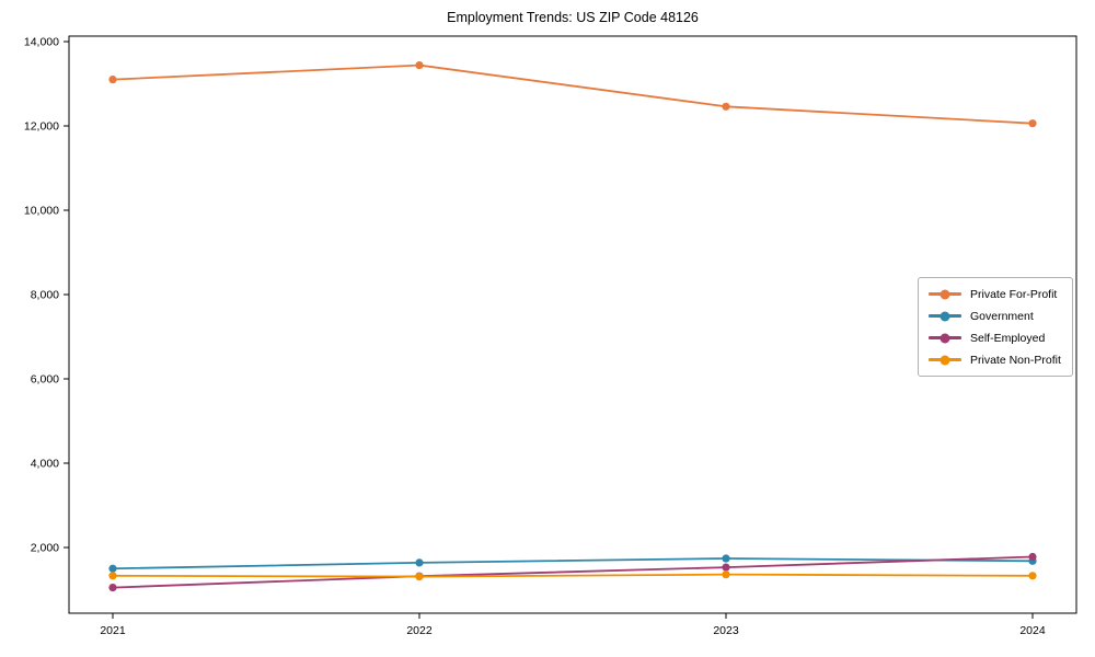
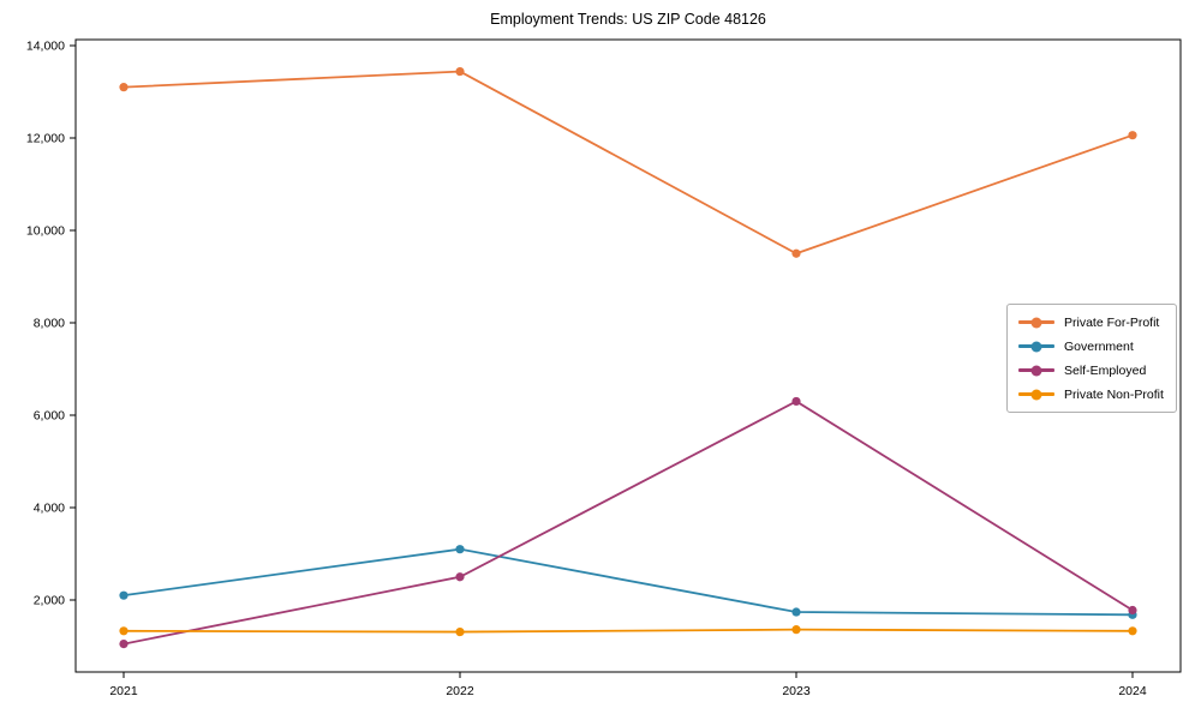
Government/2021: 1500 -> 2100
Government/2022: 1600 -> 3100
Self-Employed/2022: 1300 -> 2500
Private For-Profit/2023: 12500 -> 9500
Self-Employed/2023: 1500 -> 6300
